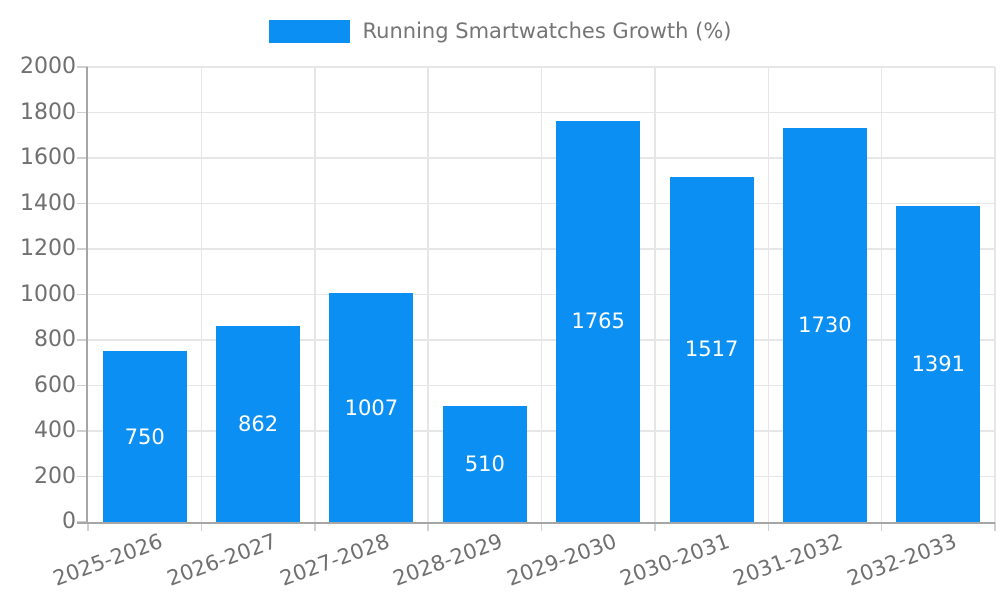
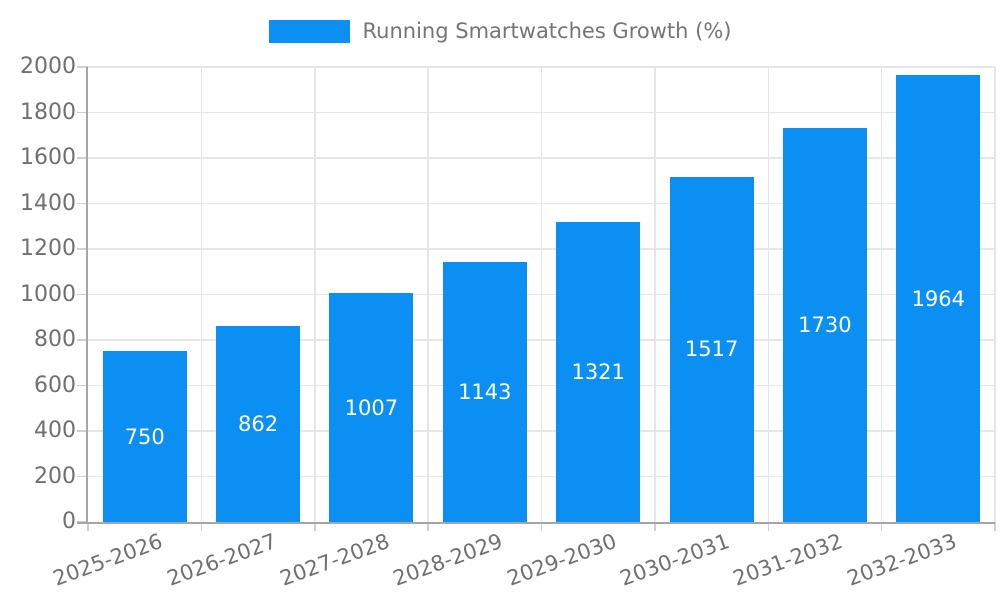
2028-2029: 510 -> 1143
2029-2030: 1765 -> 1321
2032-2033: 1391 -> 1964
